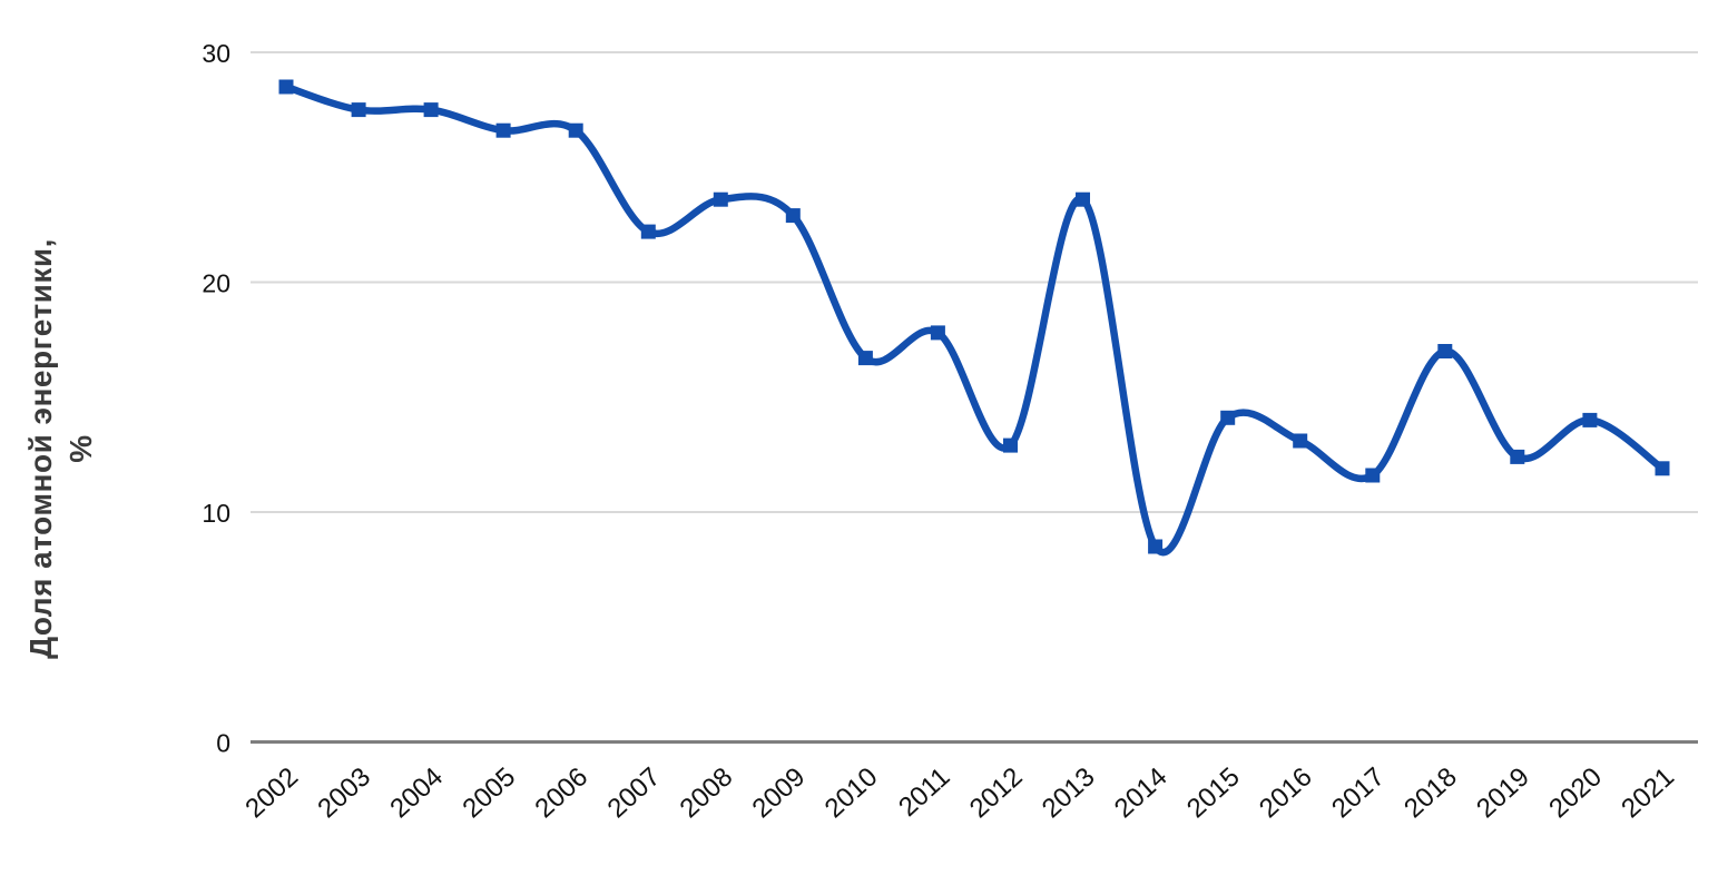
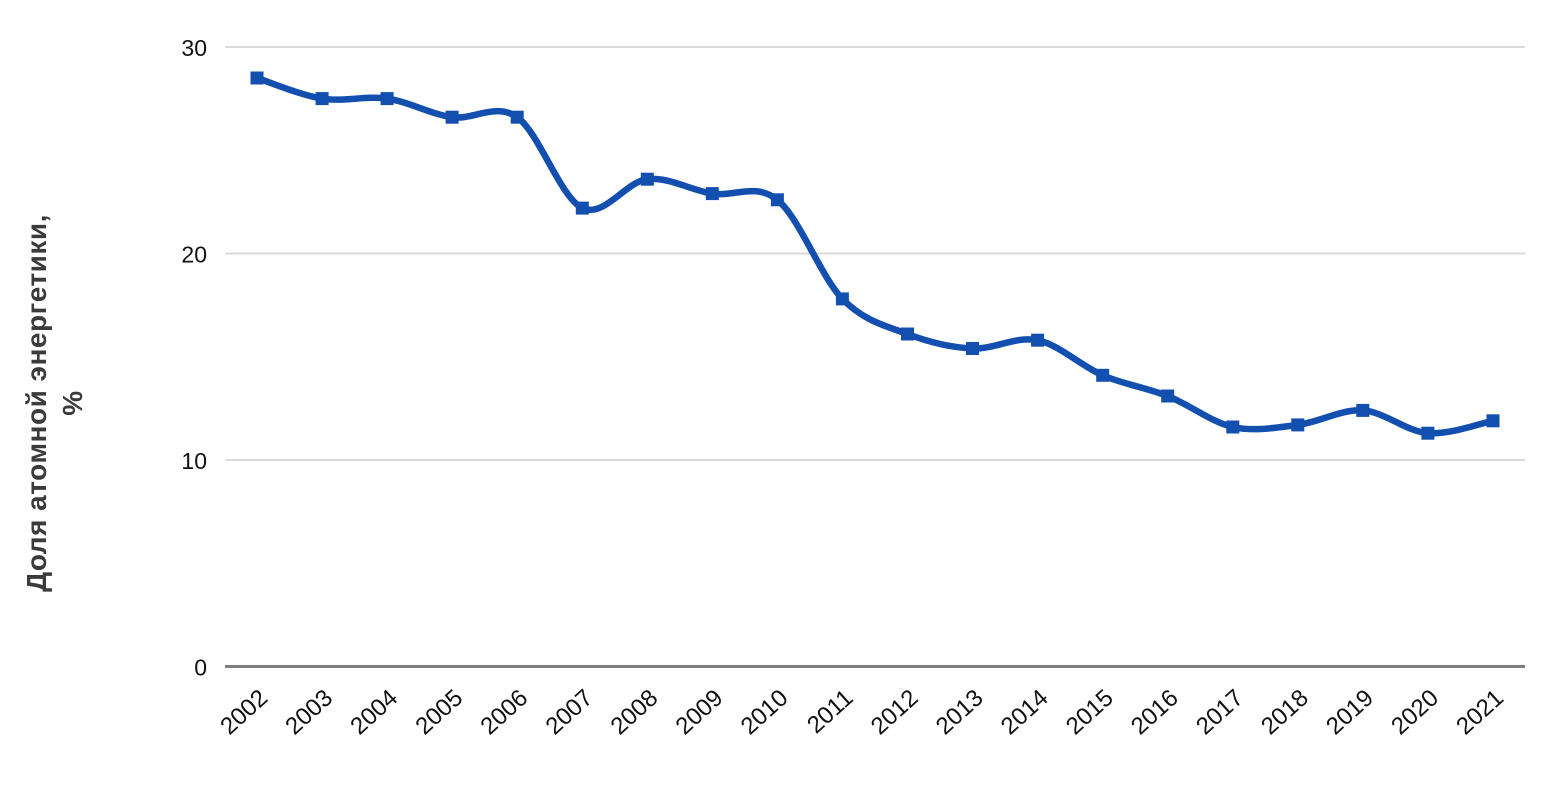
2010: 16.7 -> 22.6
2012: 12.9 -> 16.1
2013: 23.6 -> 15.4
2014: 8.5 -> 15.8
2018: 17.0 -> 11.7
2020: 14.0 -> 11.3
